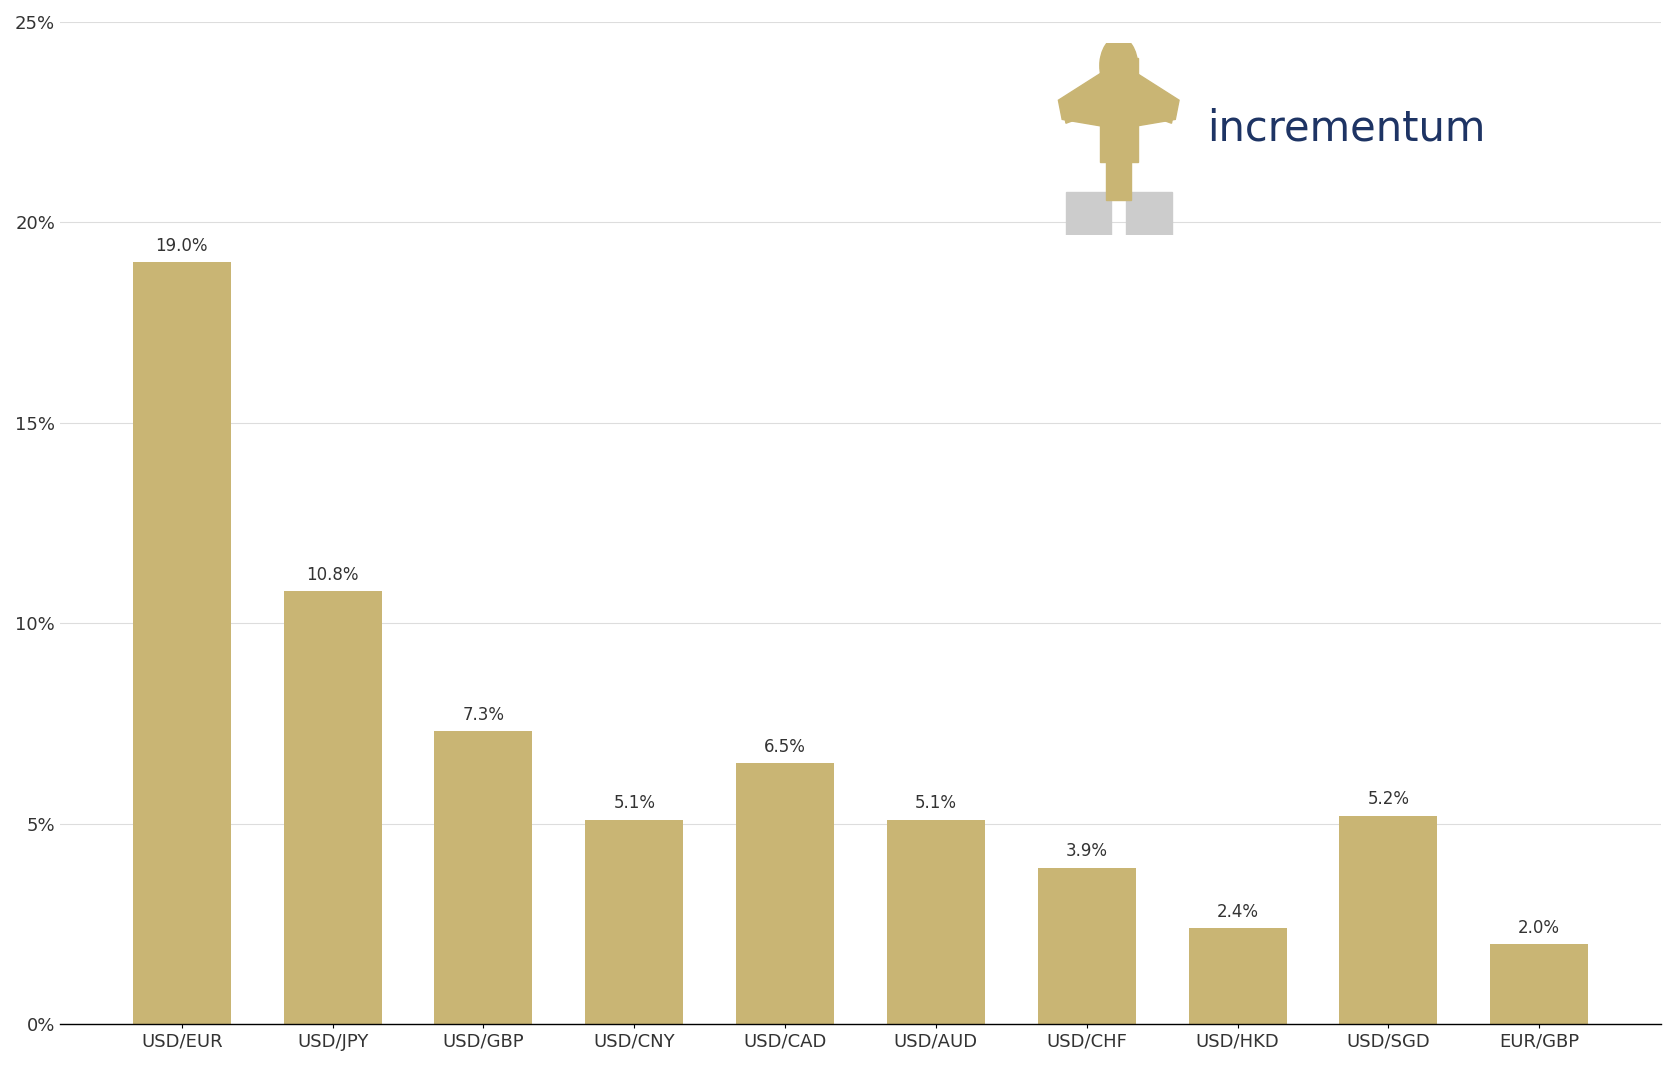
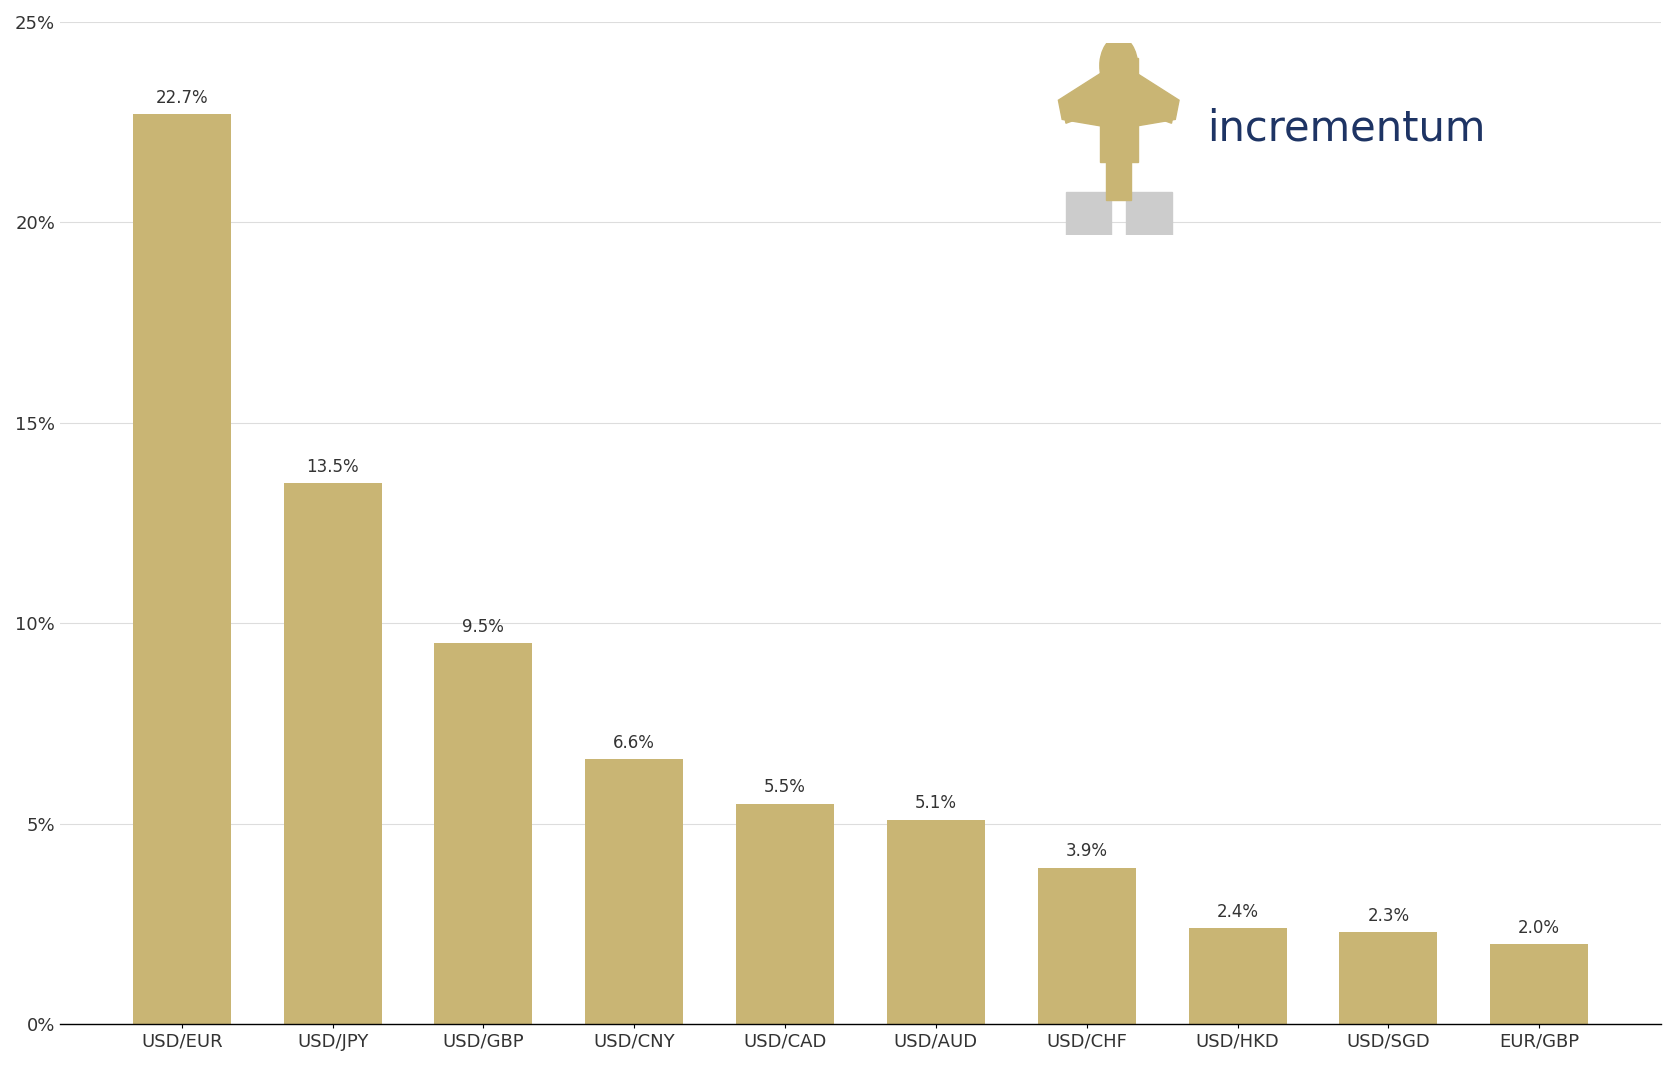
USD/EUR: 19.0% -> 22.7%
USD/JPY: 10.8% -> 13.5%
USD/GBP: 7.3% -> 9.5%
USD/CNY: 5.1% -> 6.6%
USD/CAD: 6.5% -> 5.5%
USD/SGD: 5.2% -> 2.3%
